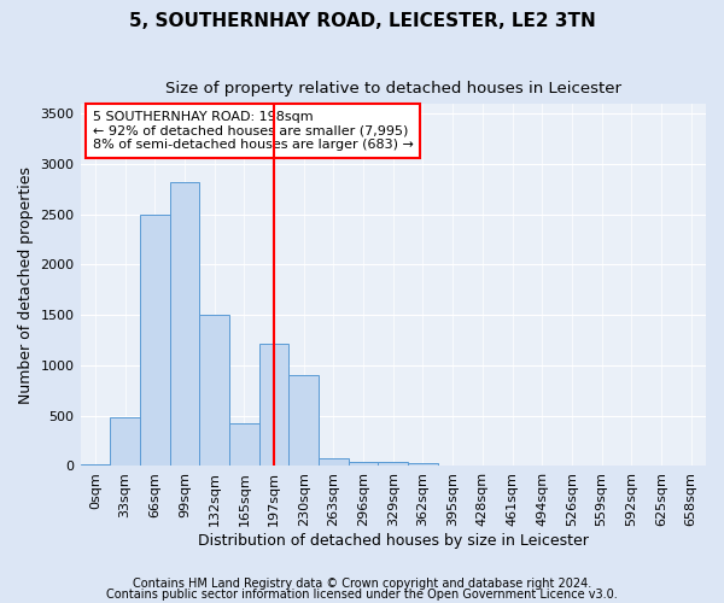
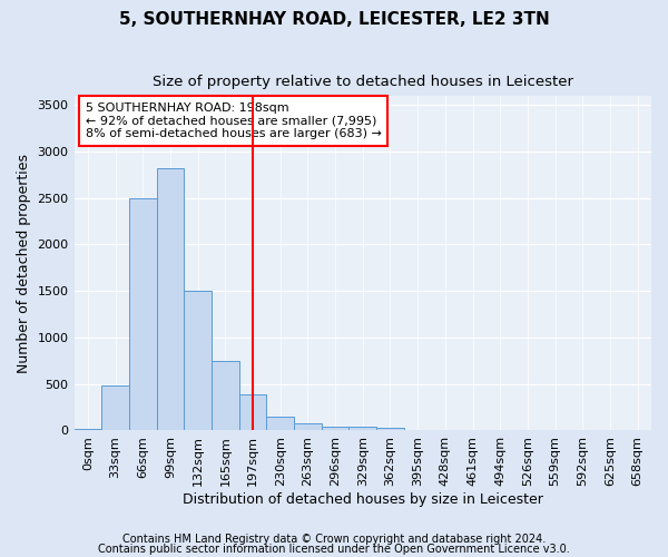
165sqm: 420 -> 750
197sqm: 1220 -> 390
230sqm: 900 -> 150
